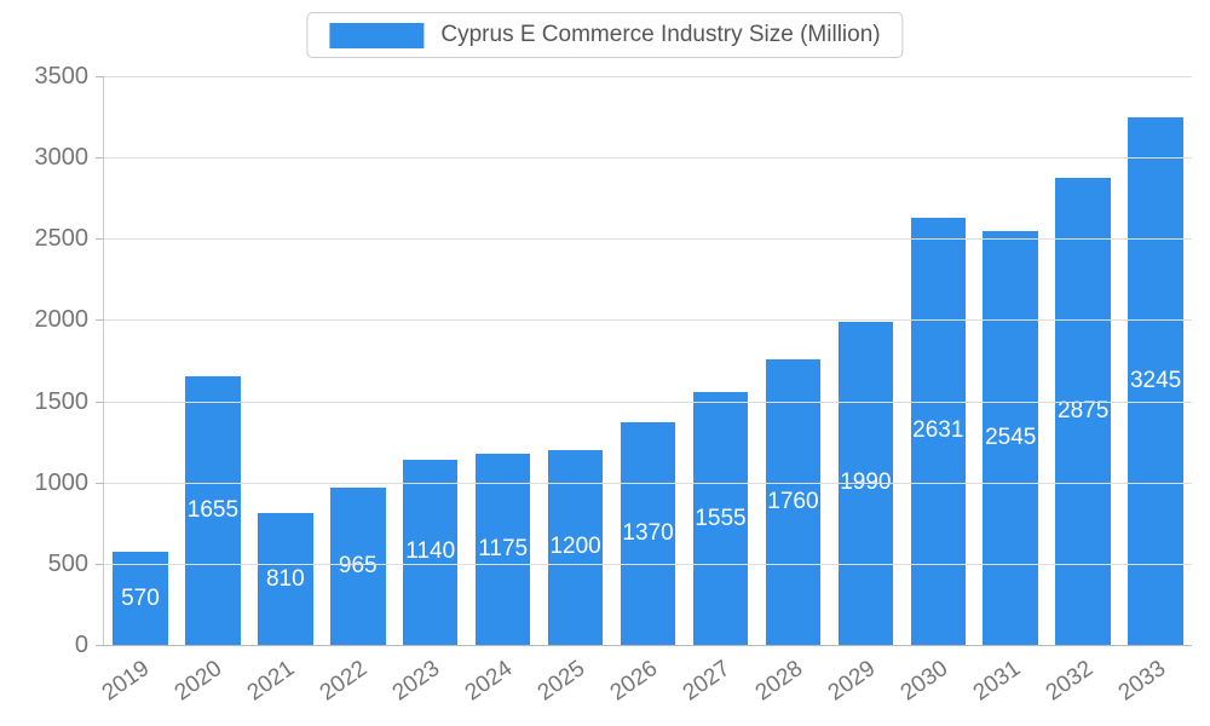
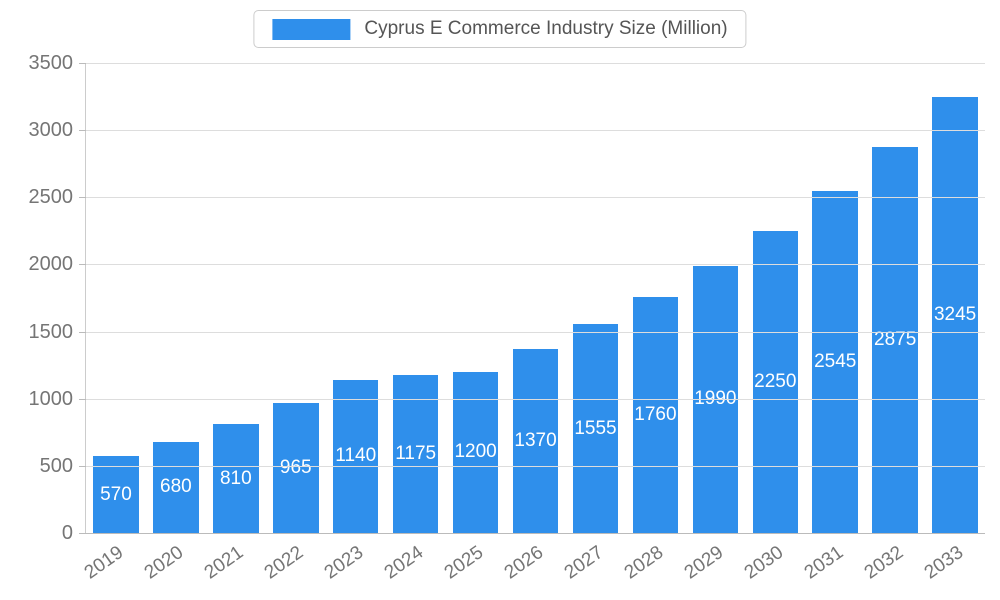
2020: 1655 -> 680
2030: 2631 -> 2250
